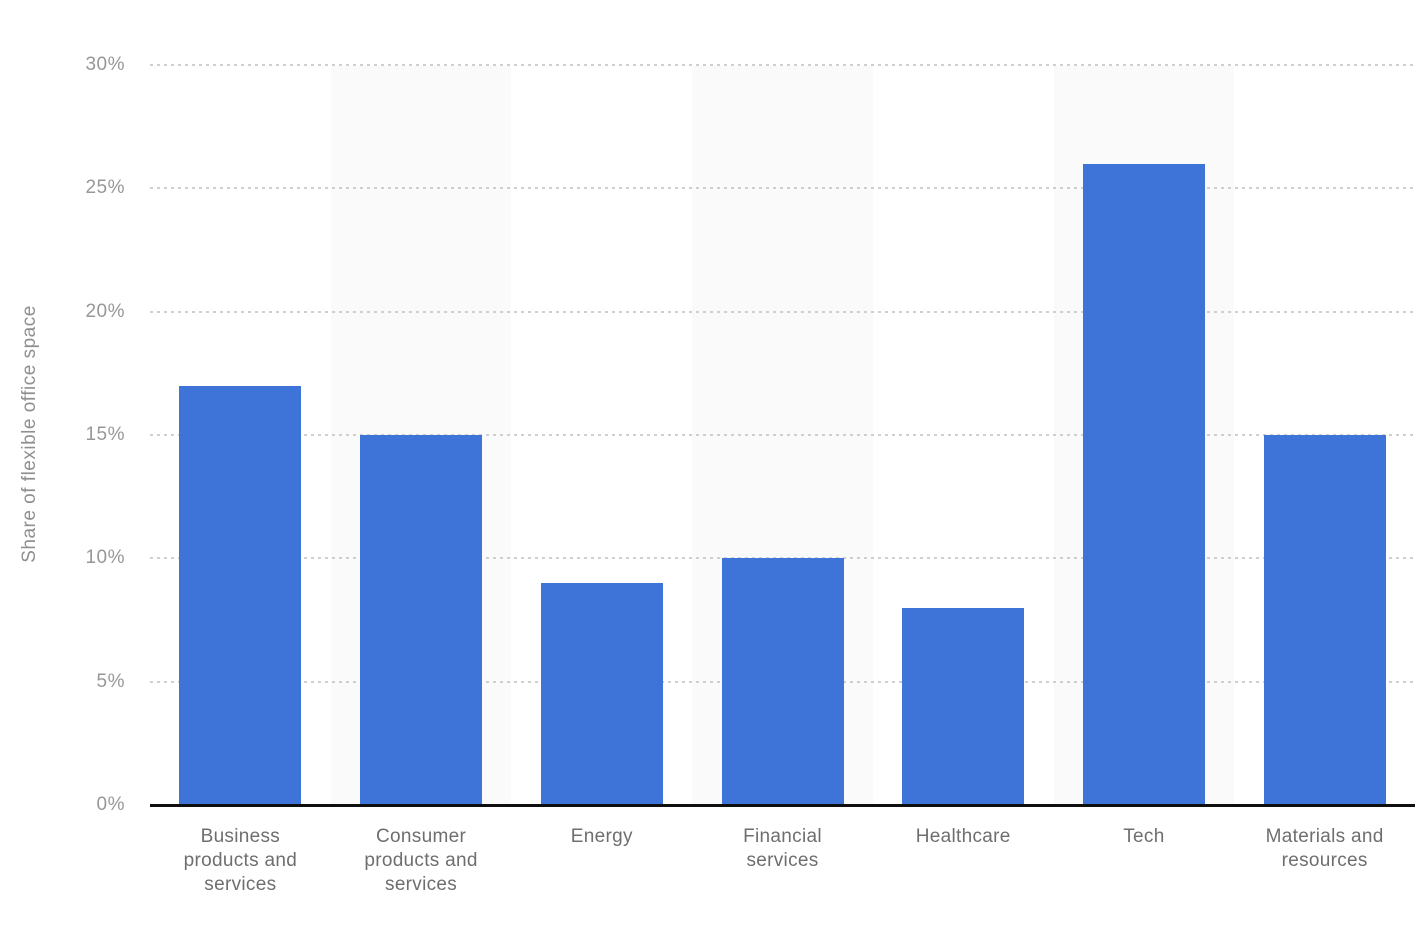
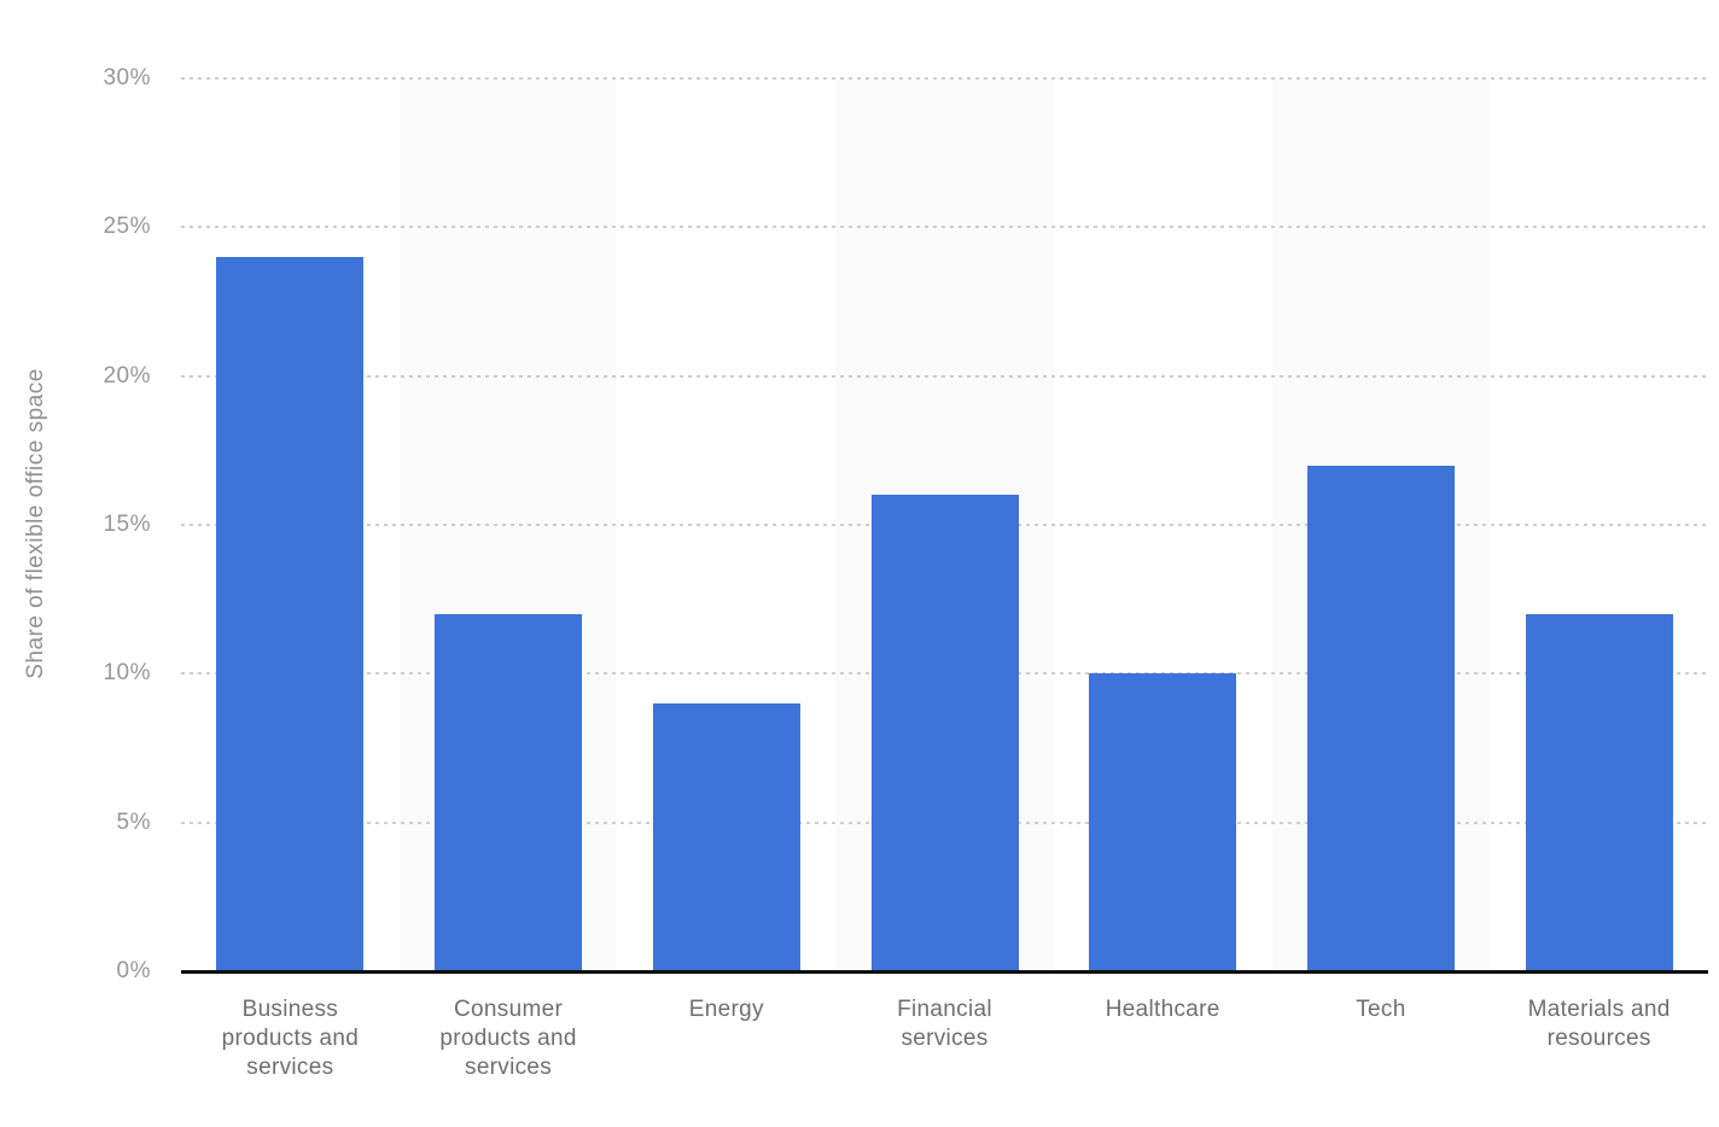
Business products and services: 17% -> 24%
Consumer products and services: 15% -> 12%
Financial services: 10% -> 16%
Healthcare: 8% -> 10%
Tech: 26% -> 17%
Materials and resources: 15% -> 12%
